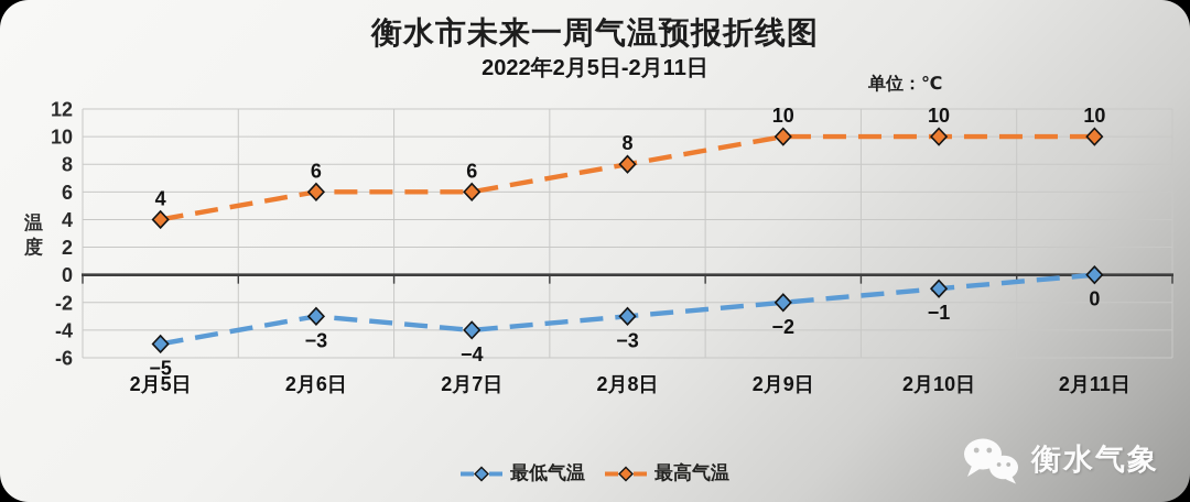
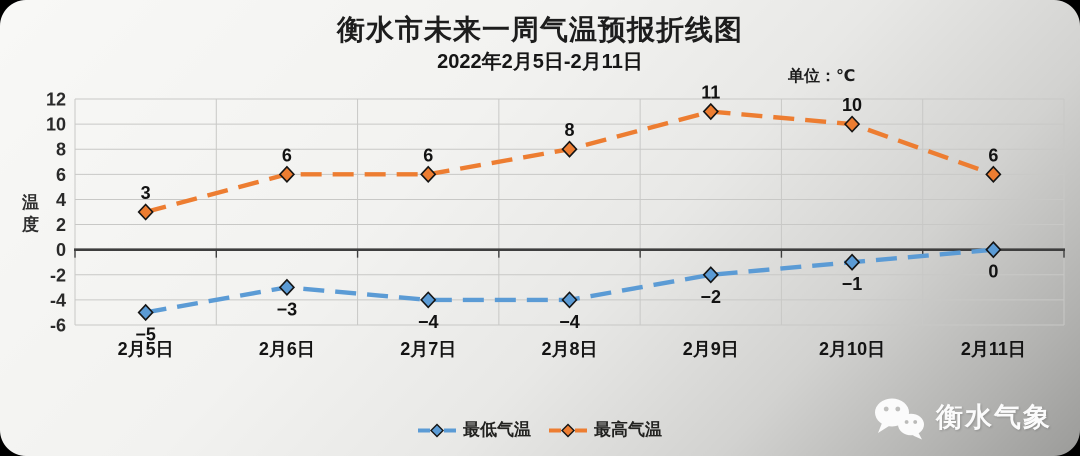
最高气温/2月5日: 4 -> 3
最低气温/2月8日: −3 -> −4
最高气温/2月9日: 10 -> 11
最高气温/2月11日: 10 -> 6
